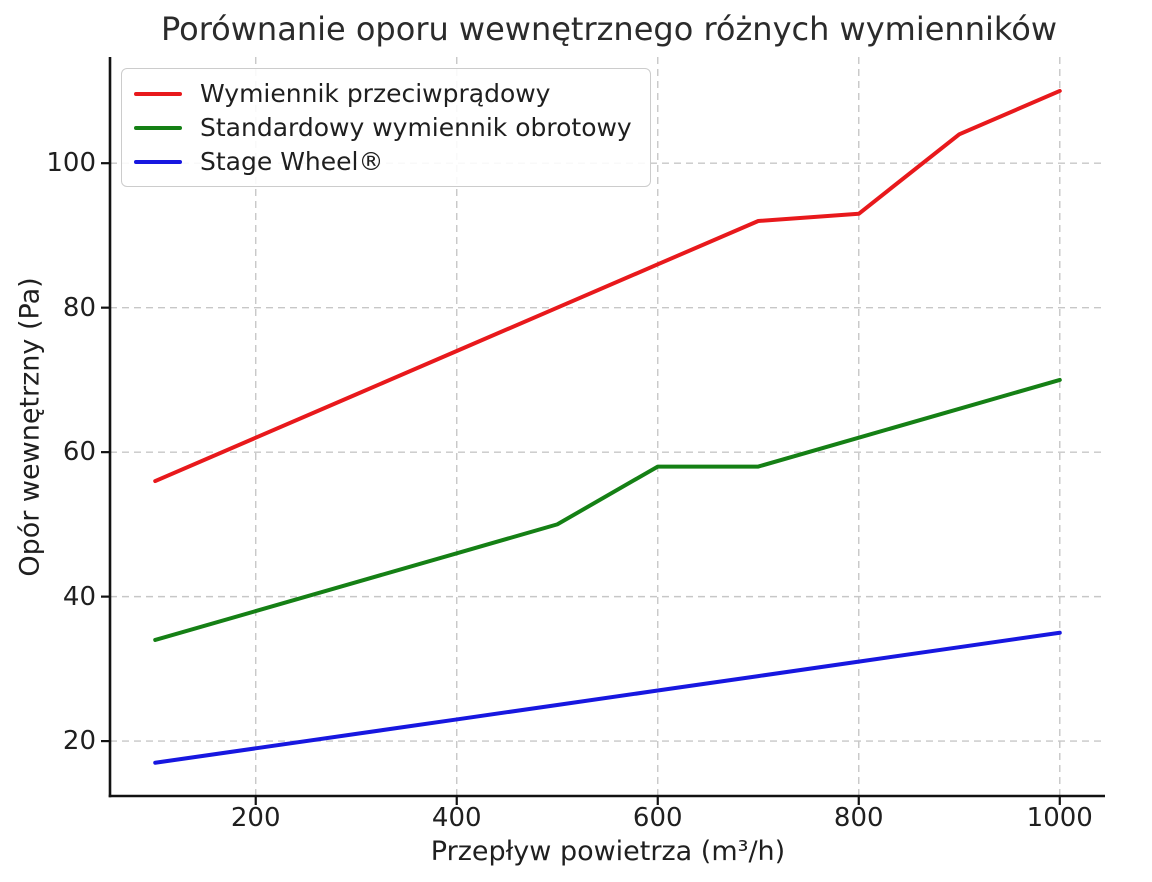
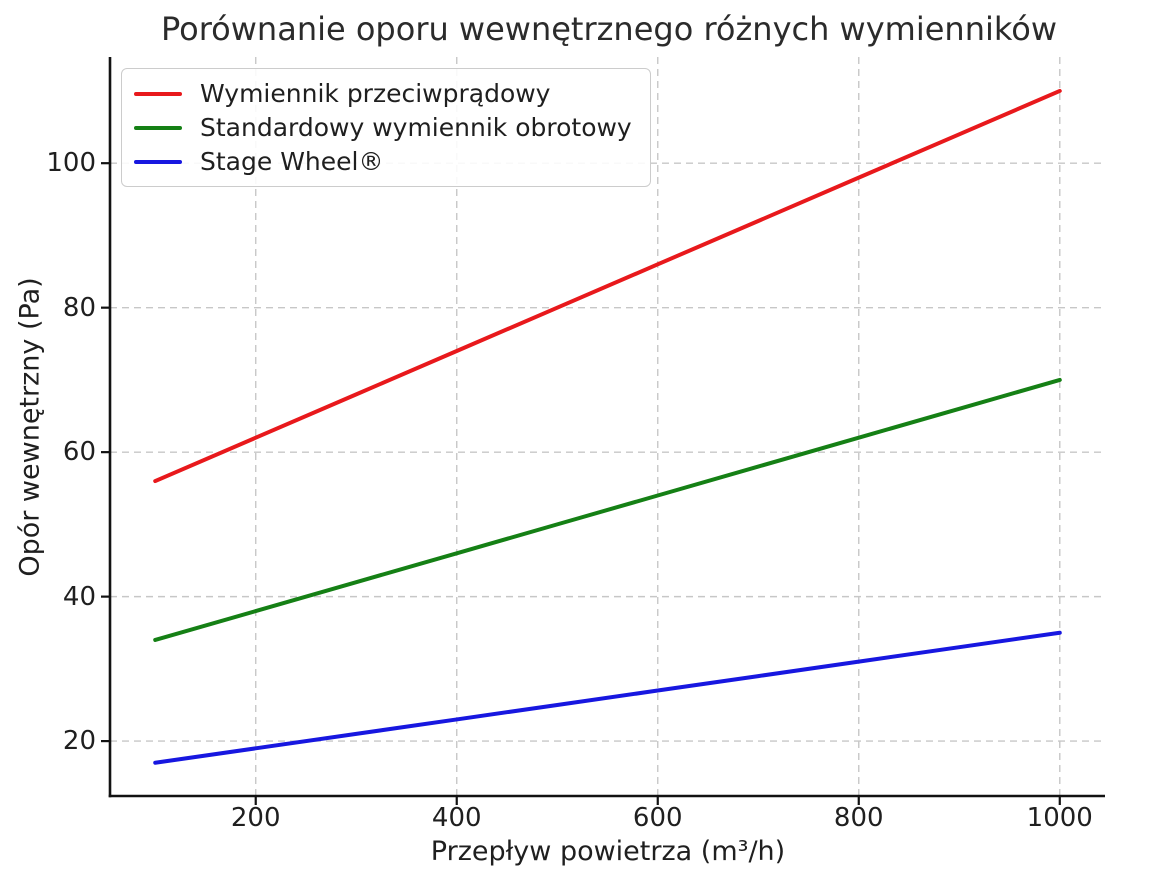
Standardowy wymiennik obrotowy/600: 58 -> 54
Wymiennik przeciwprądowy/800: 93 -> 98
